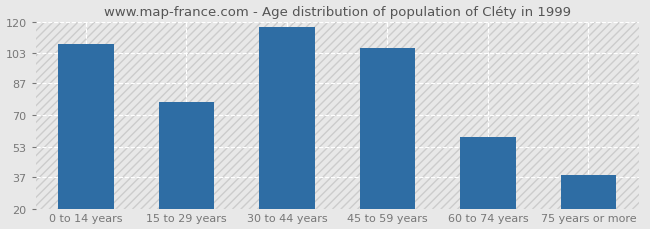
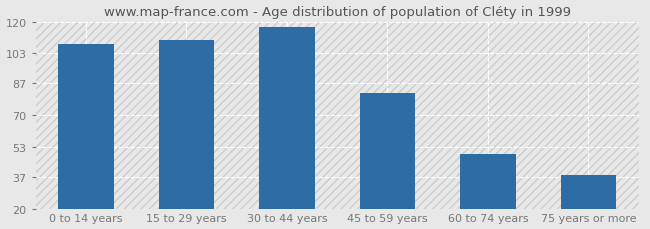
15 to 29 years: 77 -> 110
45 to 59 years: 106 -> 82
60 to 74 years: 58 -> 49
